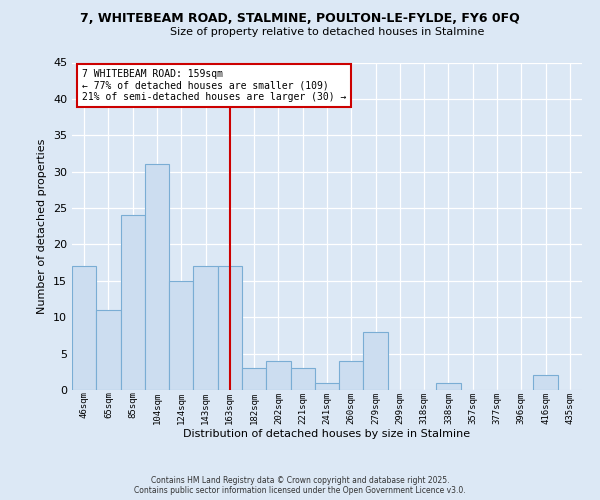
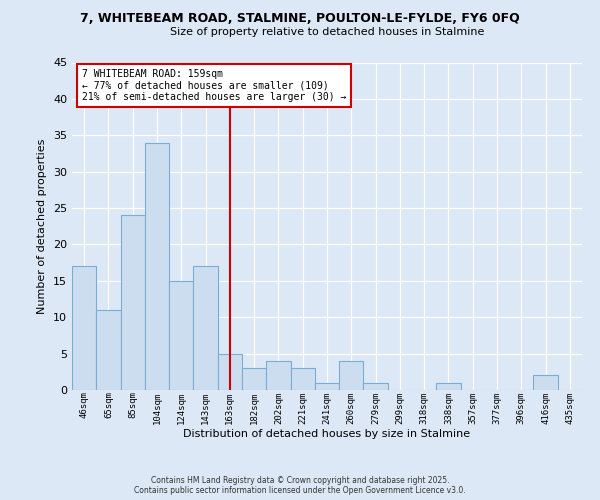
104sqm: 31 -> 34
163sqm: 17 -> 5
279sqm: 8 -> 1
